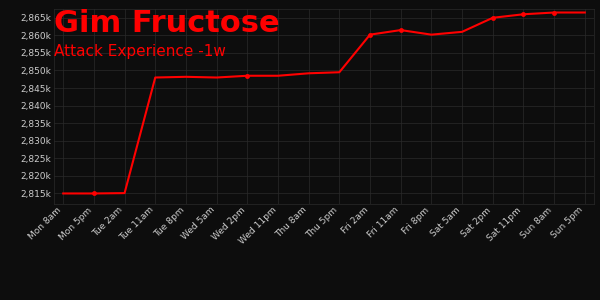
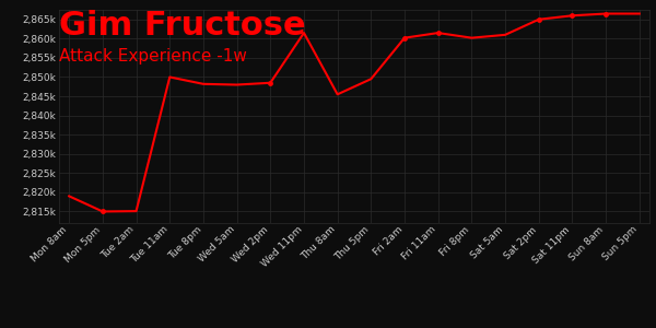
Mon 8am: 2,815.0k -> 2,819.0k
Tue 11am: 2,848.0k -> 2,850.0k
Wed 11pm: 2,848.5k -> 2,861.5k
Thu 8am: 2,849.2k -> 2,845.5k
